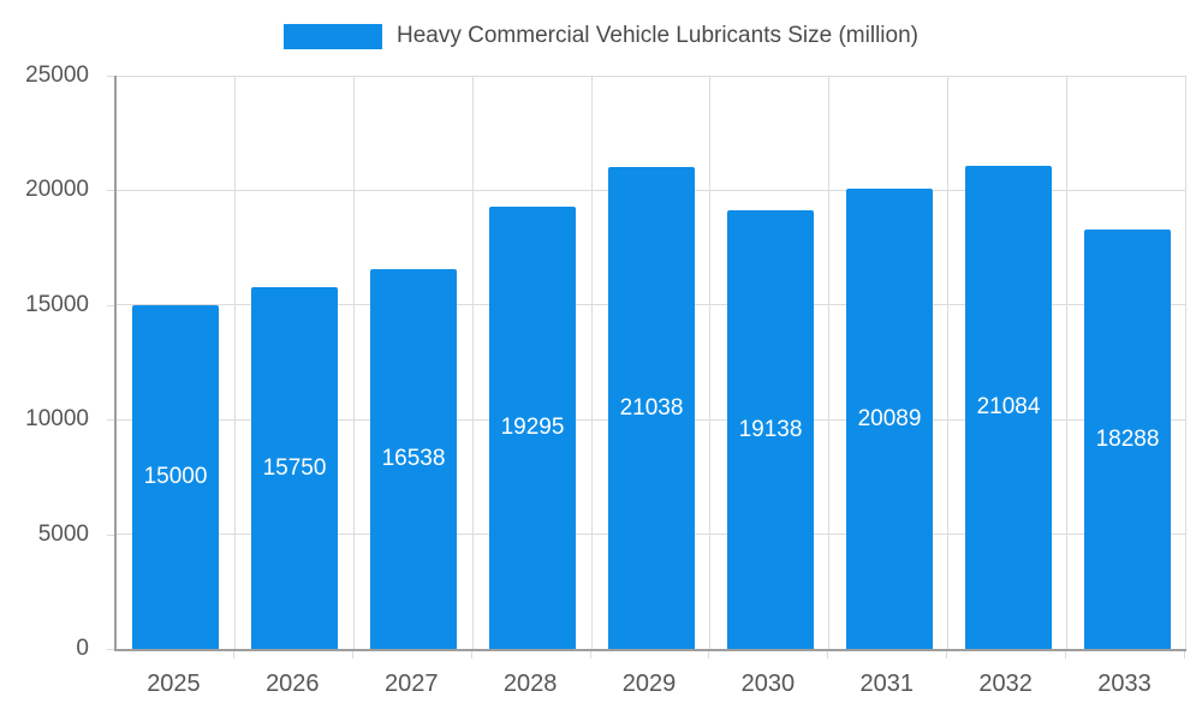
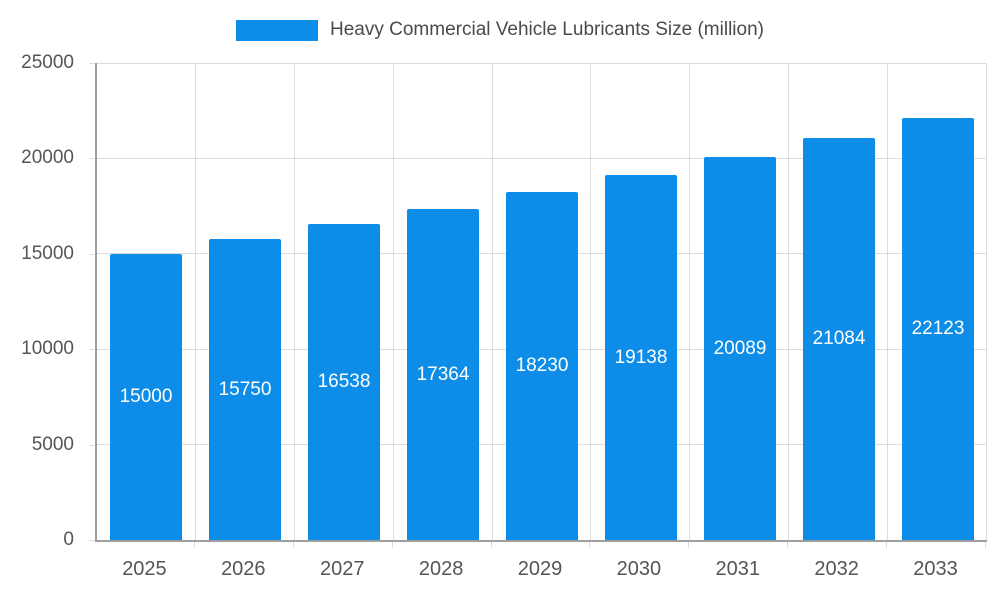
2028: 19295 -> 17364
2029: 21038 -> 18230
2033: 18288 -> 22123
